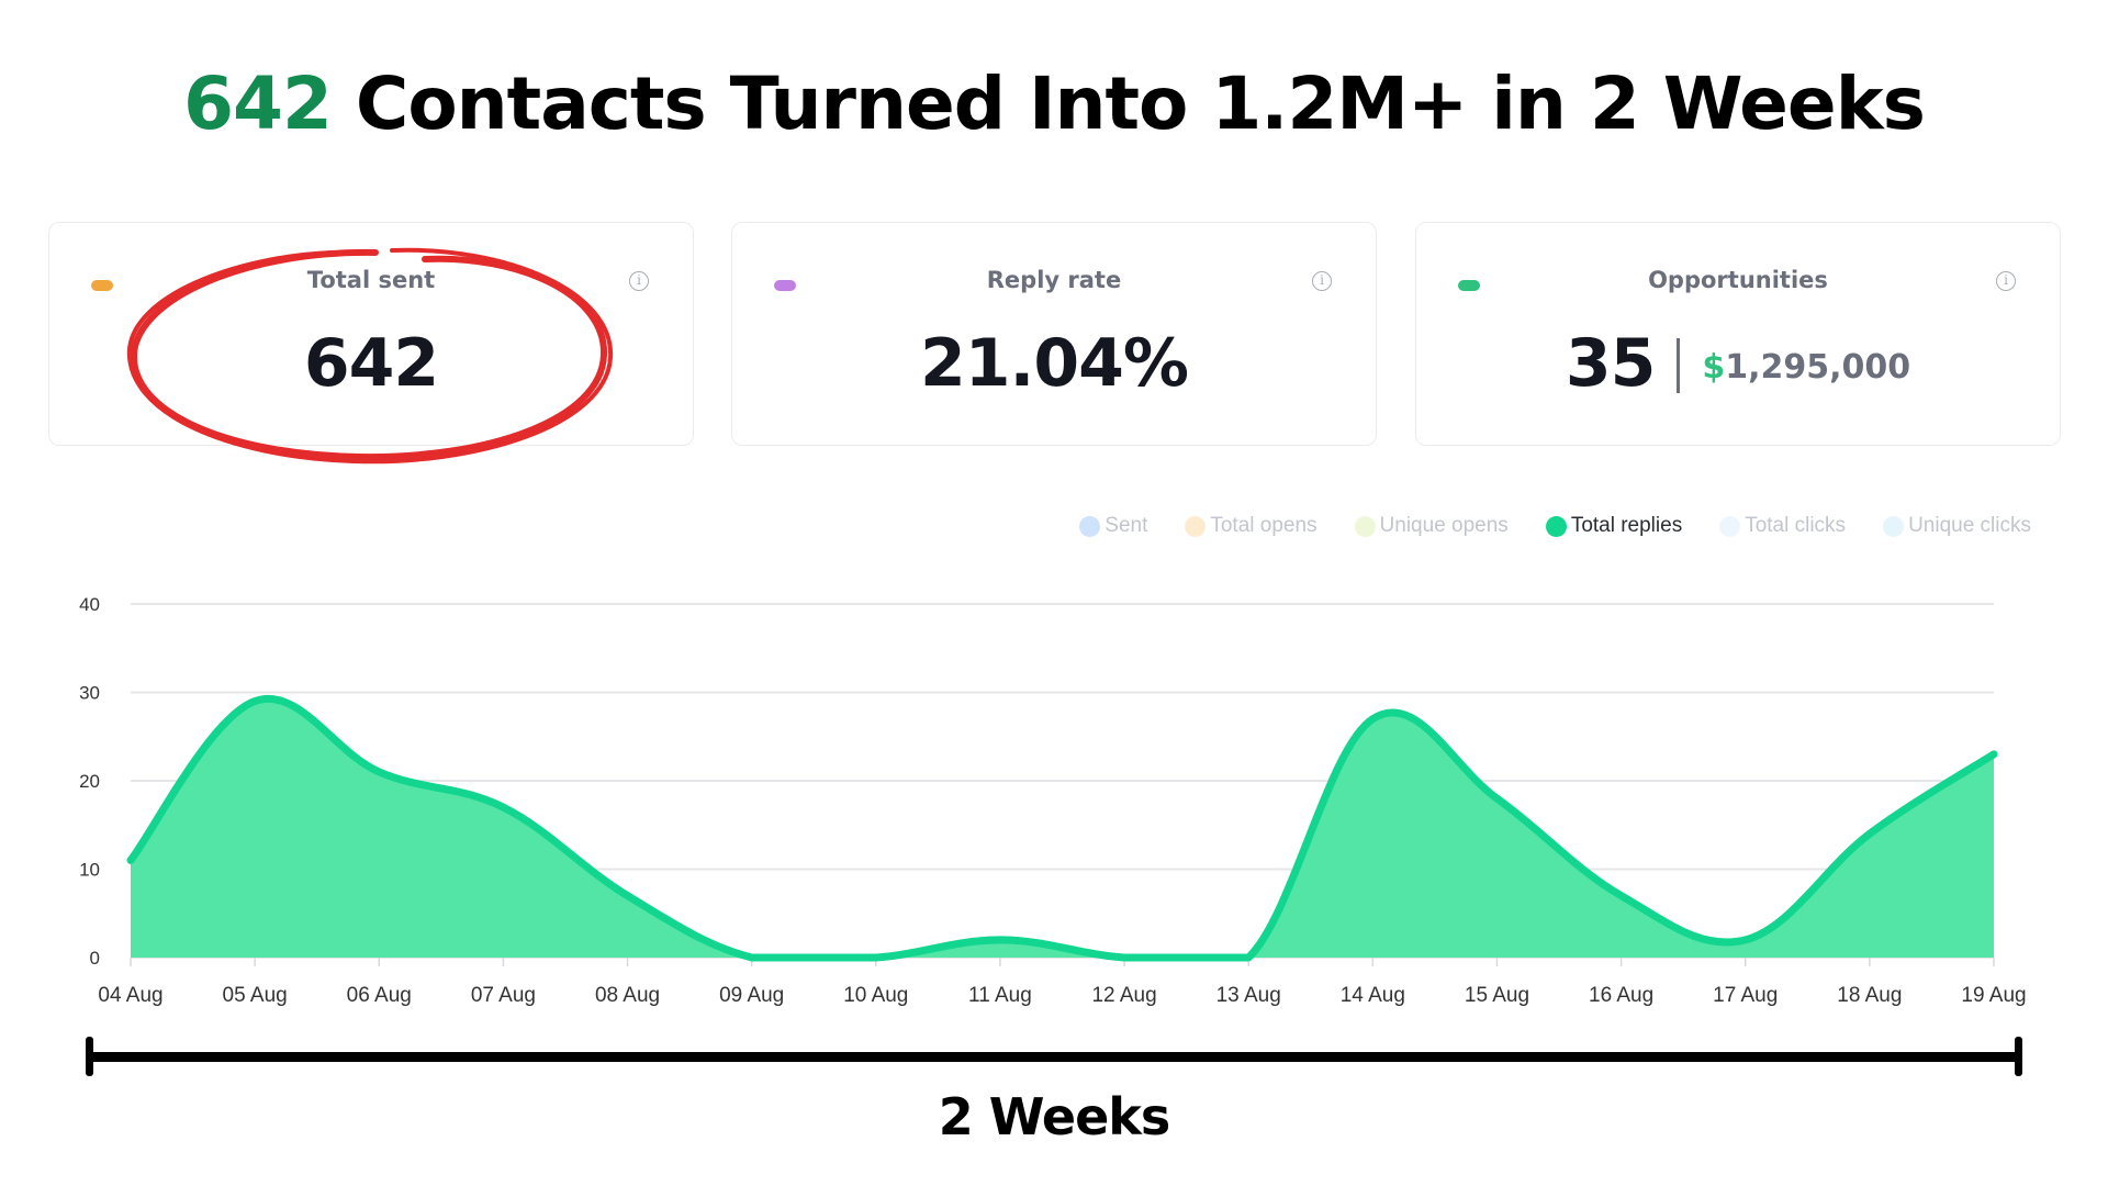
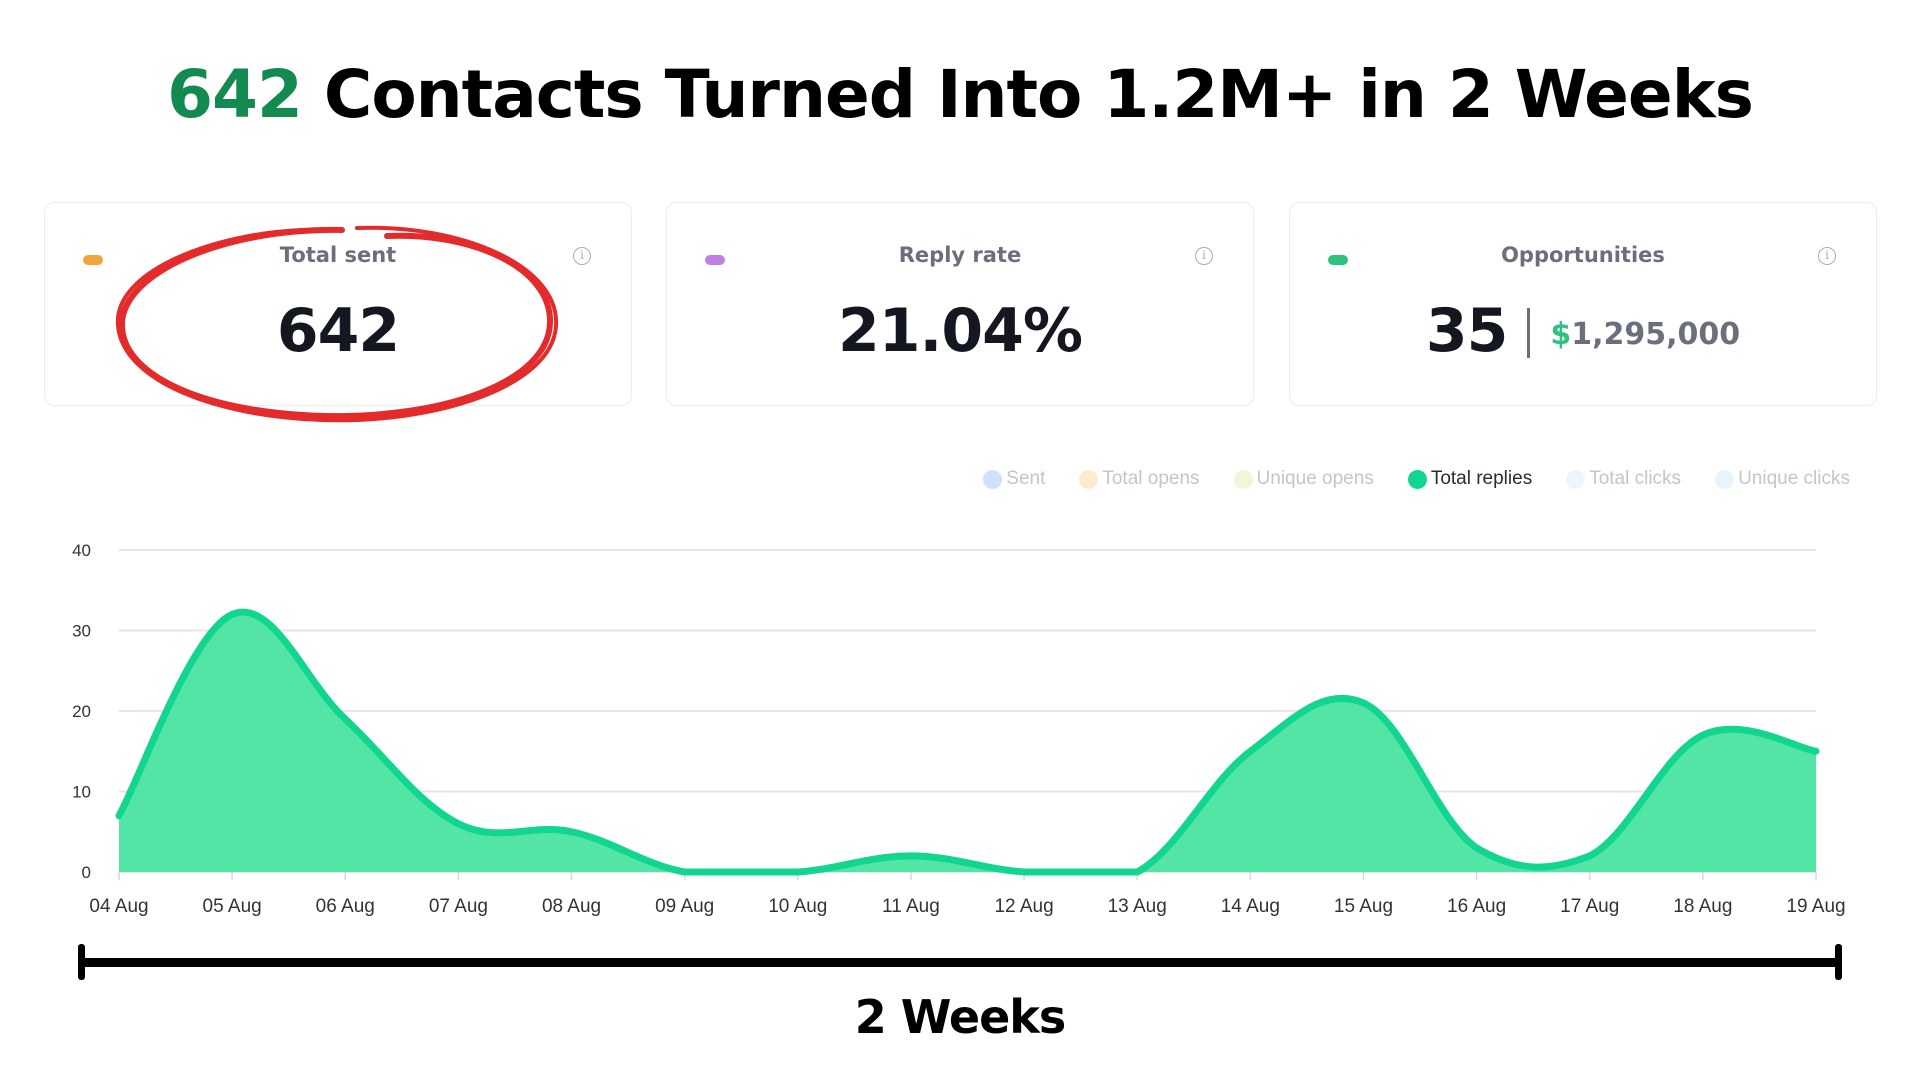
04 Aug: 11 -> 7
05 Aug: 29 -> 32
06 Aug: 21 -> 19
07 Aug: 17 -> 6
08 Aug: 7 -> 5
14 Aug: 27 -> 15
15 Aug: 18 -> 21
16 Aug: 7 -> 3
18 Aug: 14 -> 17
19 Aug: 23 -> 15
